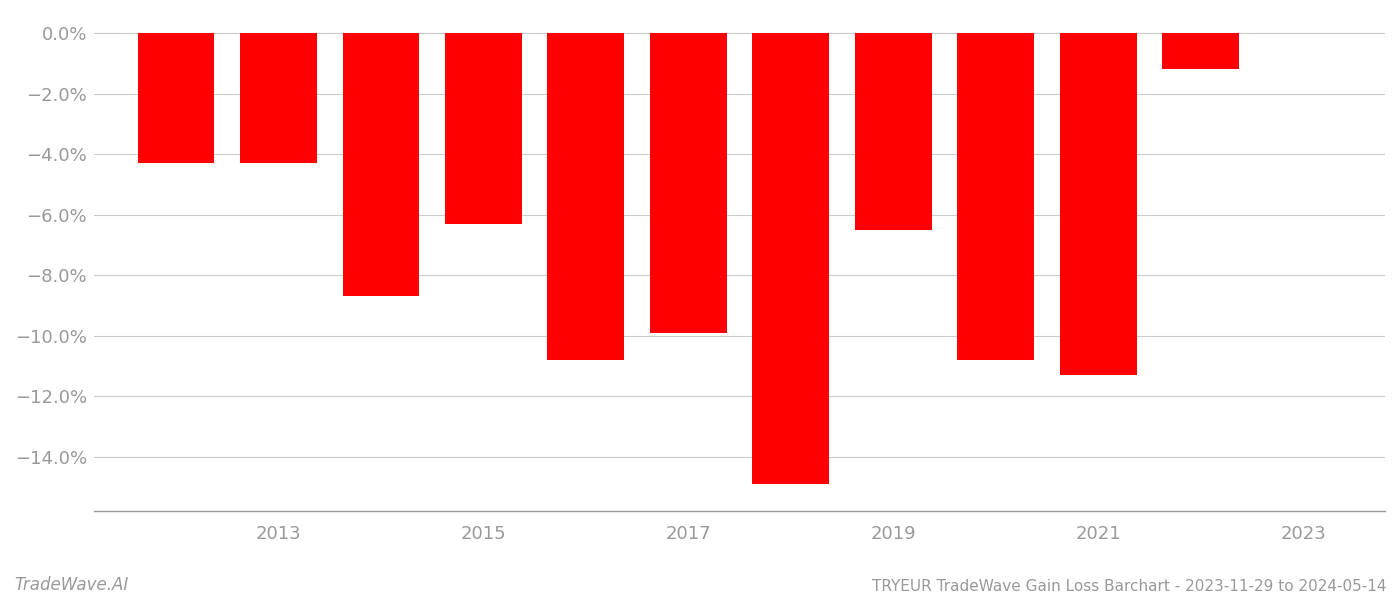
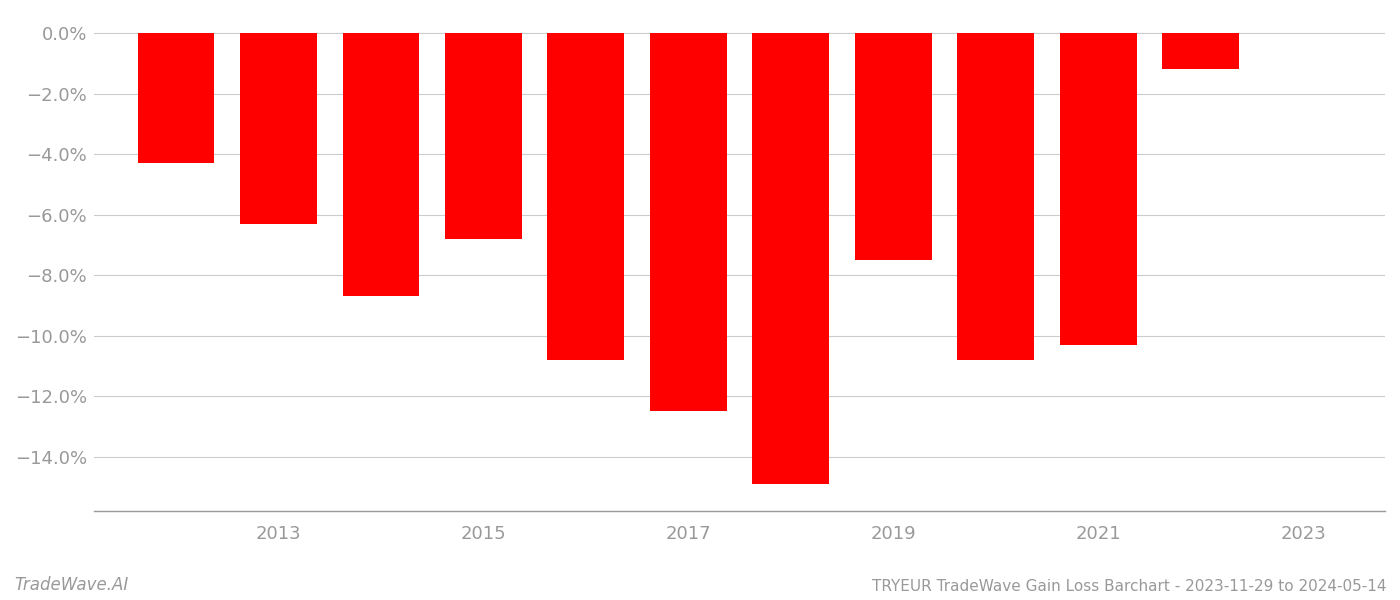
2013: -4.3% -> -6.3%
2015: -6.3% -> -6.8%
2017: -9.9% -> -12.5%
2019: -6.5% -> -7.5%
2021: -11.3% -> -10.3%
